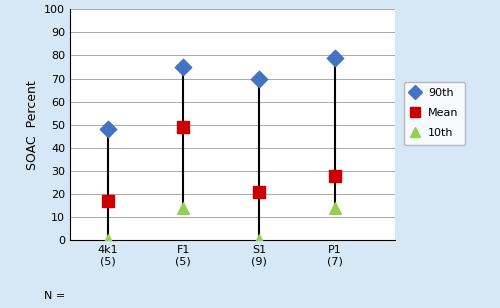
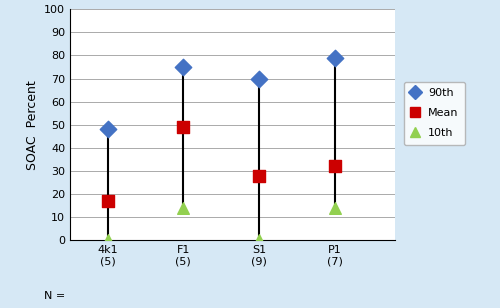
Mean/S1 (9): 21 -> 28
Mean/P1 (7): 28 -> 32
